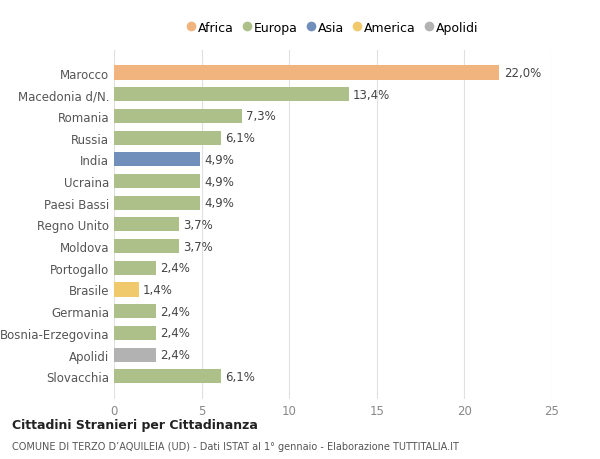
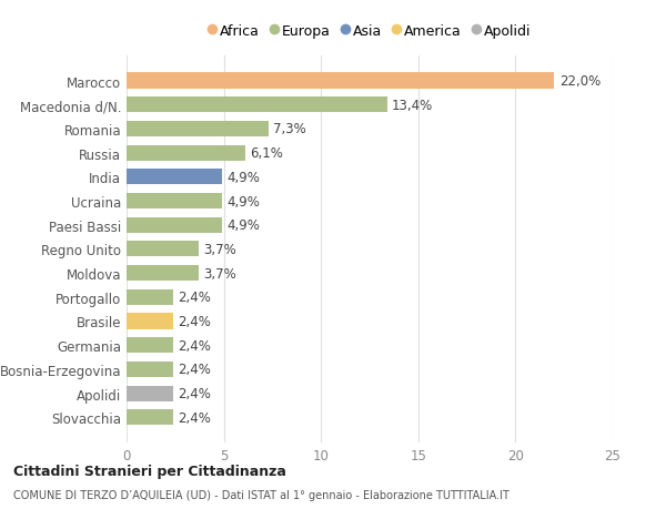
Brasile: 1,4% -> 2,4%
Slovacchia: 6,1% -> 2,4%
